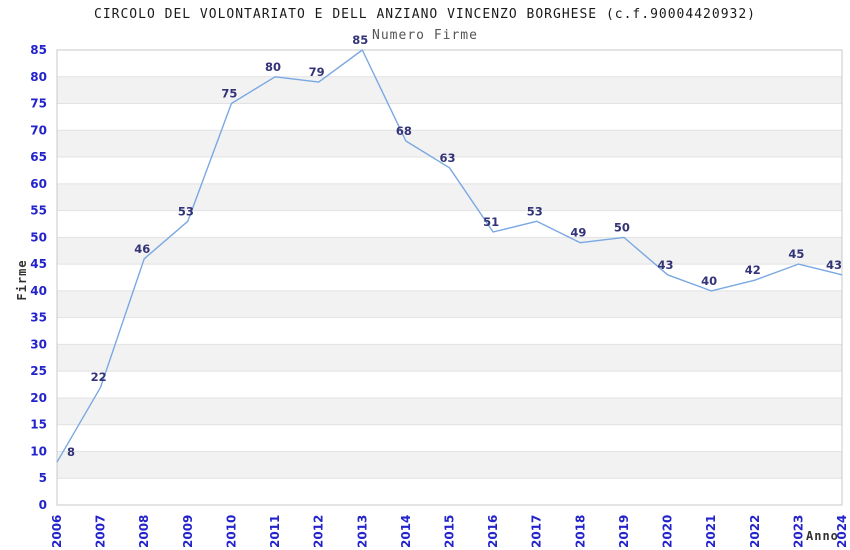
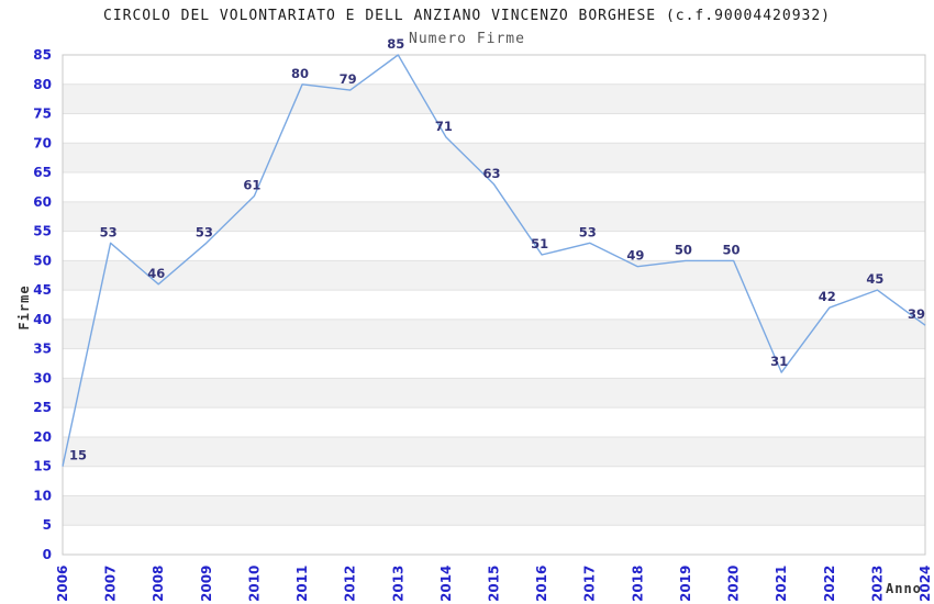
2006: 8 -> 15
2007: 22 -> 53
2010: 75 -> 61
2014: 68 -> 71
2020: 43 -> 50
2021: 40 -> 31
2024: 43 -> 39
